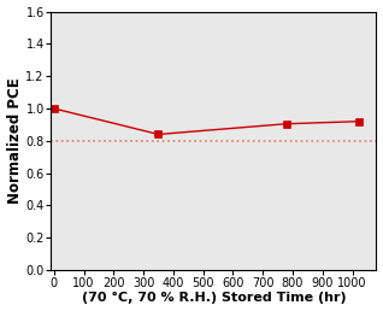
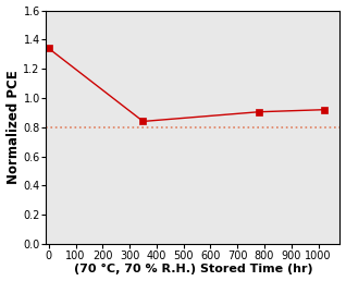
0: 1.00 -> 1.34
